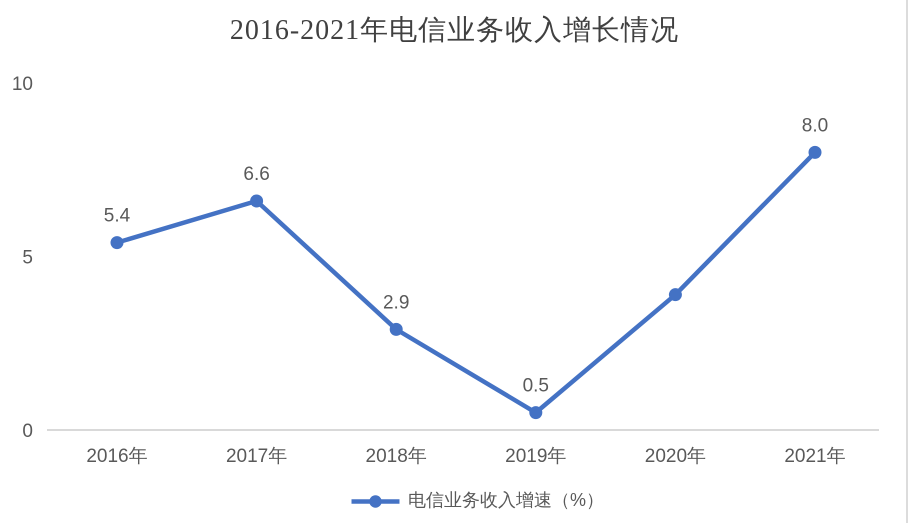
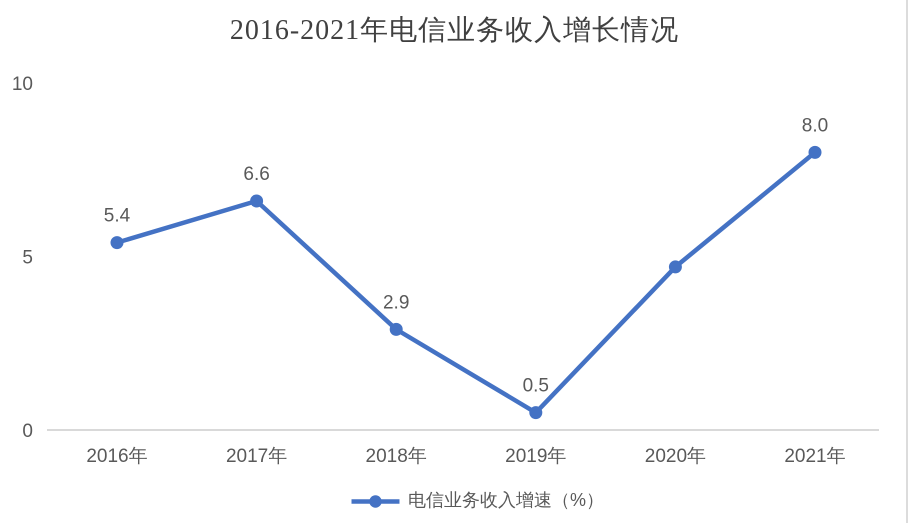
2020年: 3.9 -> 4.7
